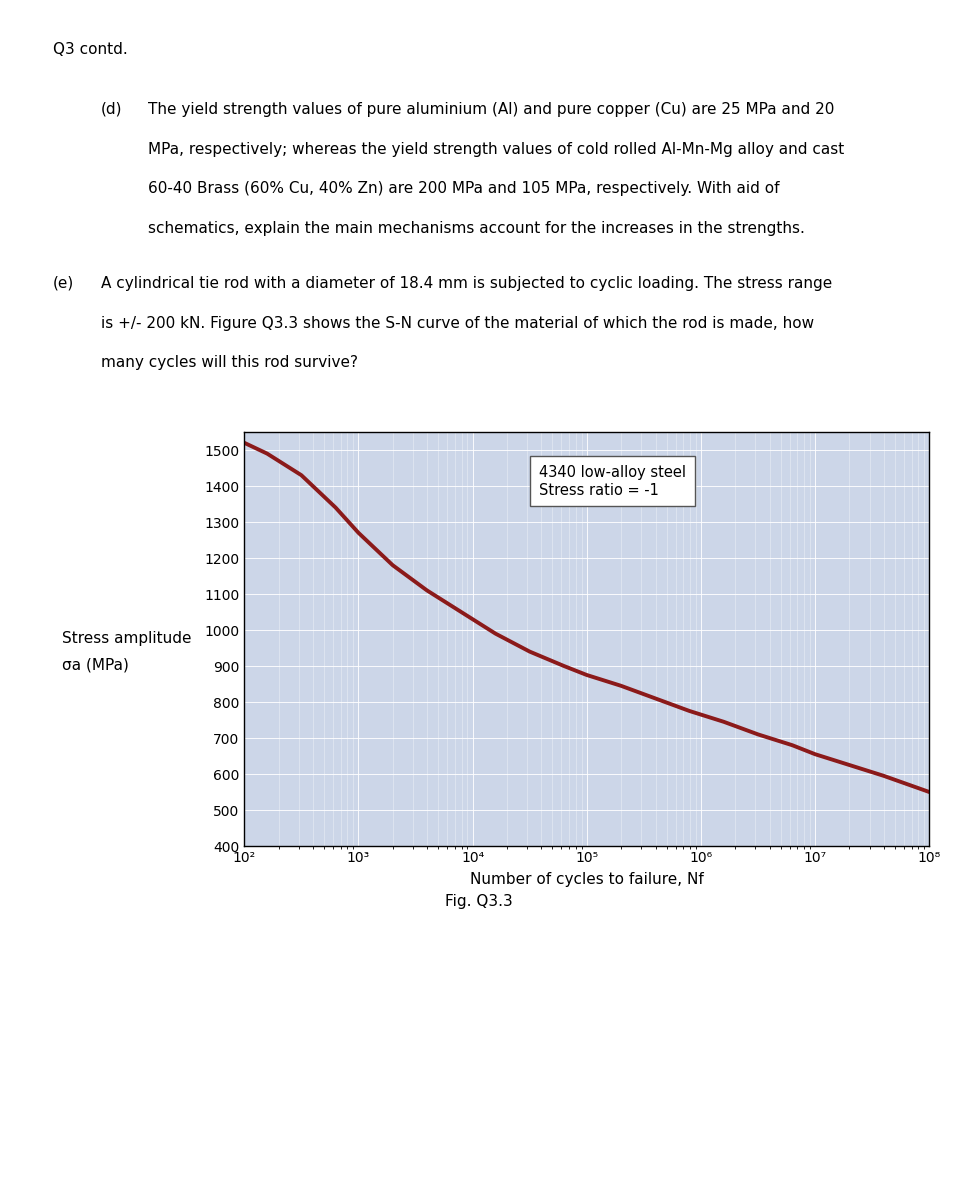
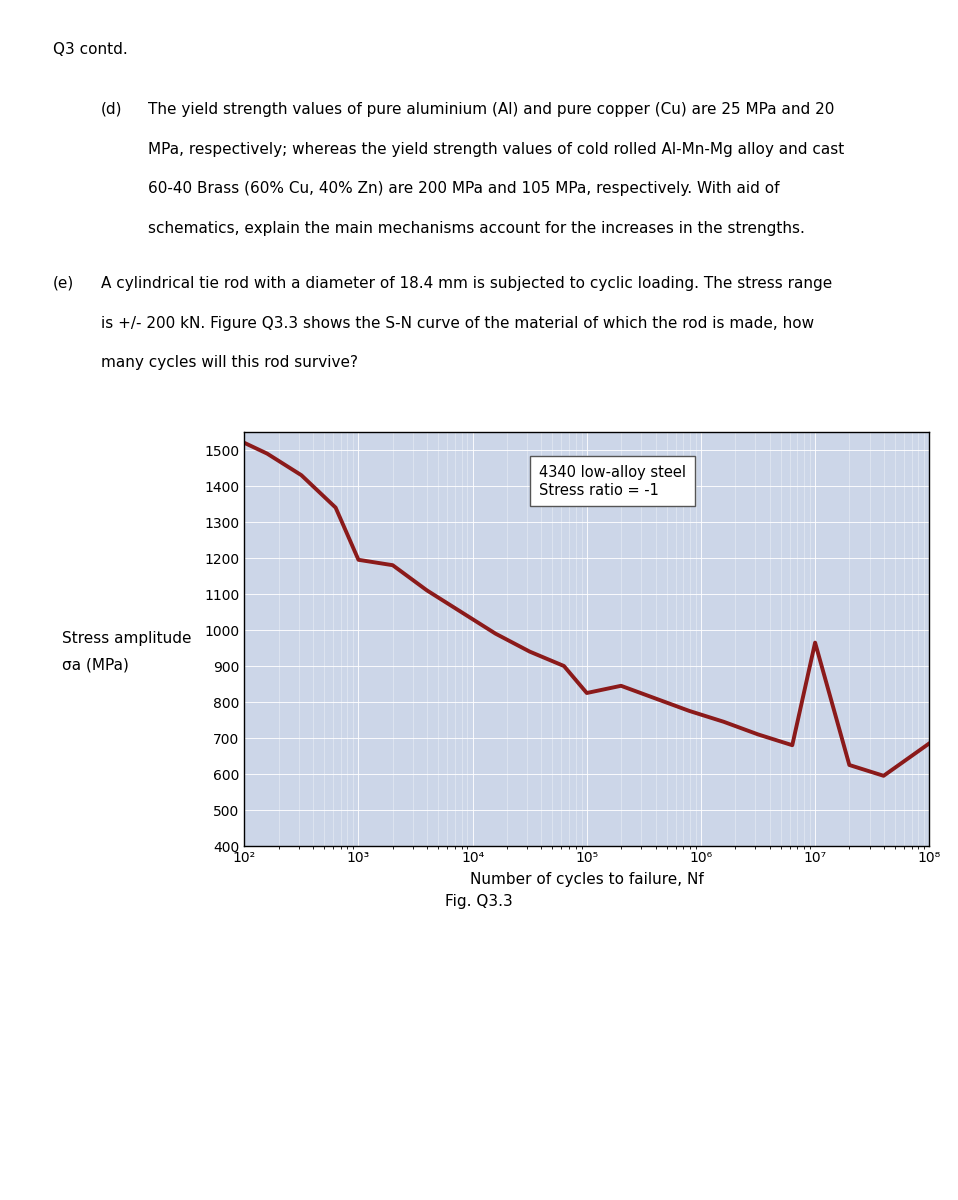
10³: 1270 -> 1195
10⁵: 875 -> 825
10⁷: 655 -> 965
10⁸: 550 -> 685
